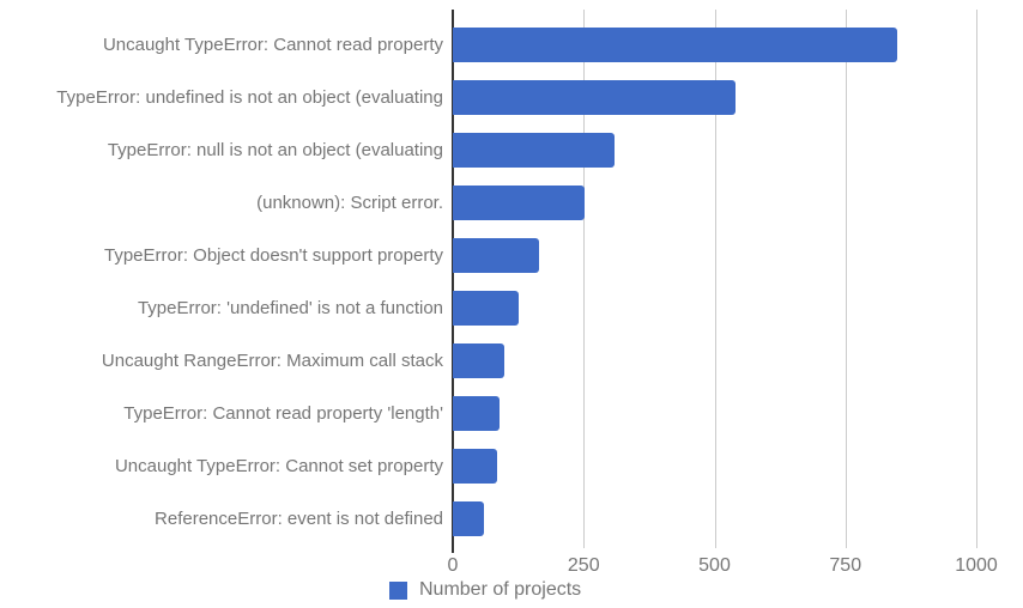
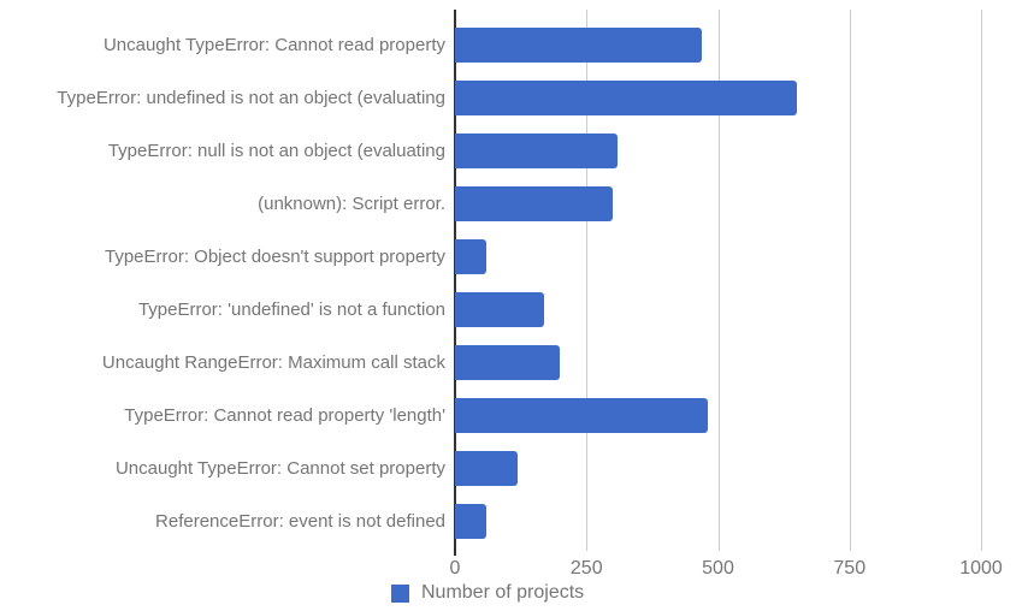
Uncaught TypeError: Cannot read property: 850 -> 470
TypeError: undefined is not an object (evaluating: 540 -> 650
(unknown): Script error.: 250 -> 300
TypeError: Object doesn't support property: 160 -> 60
TypeError: 'undefined' is not a function: 130 -> 170
Uncaught RangeError: Maximum call stack: 100 -> 200
TypeError: Cannot read property 'length': 90 -> 480
Uncaught TypeError: Cannot set property: 80 -> 120
